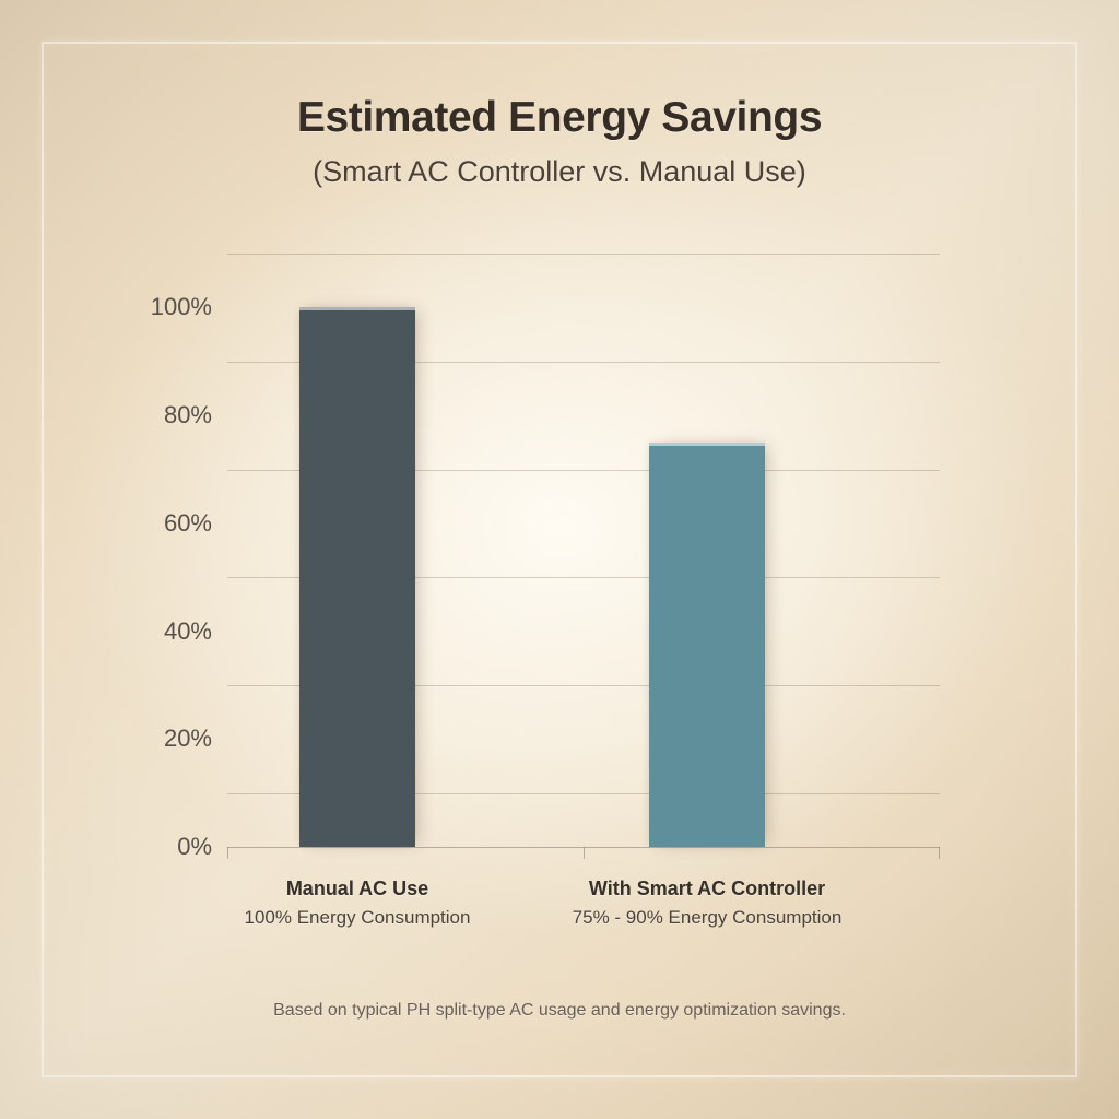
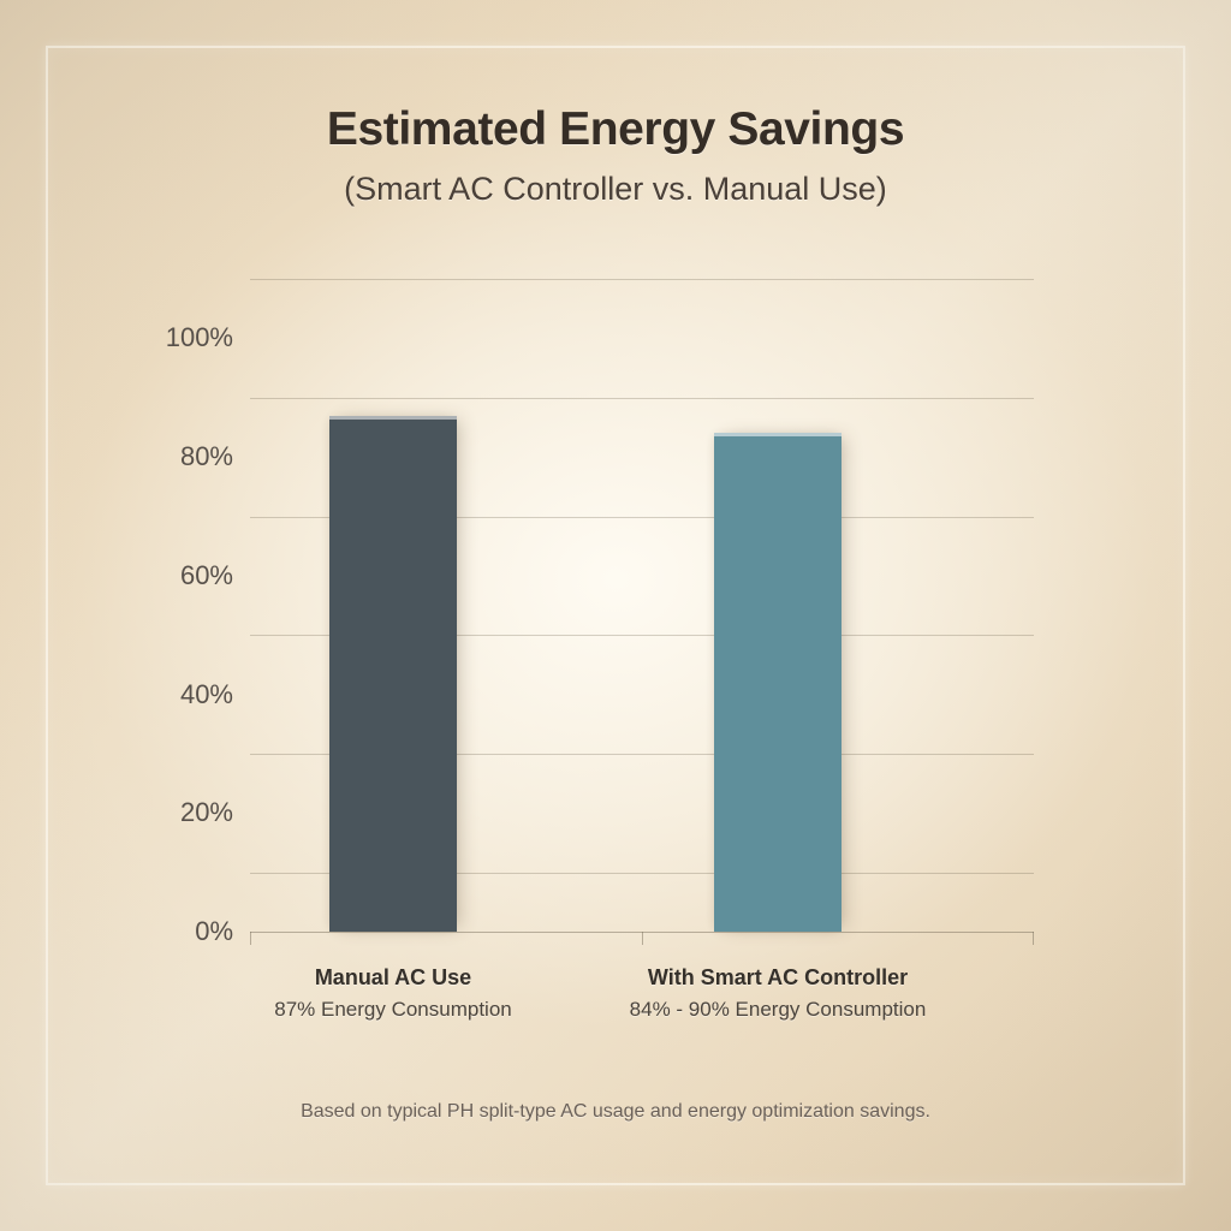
Manual AC Use: 100% -> 87%
With Smart AC Controller: 75% -> 84%
